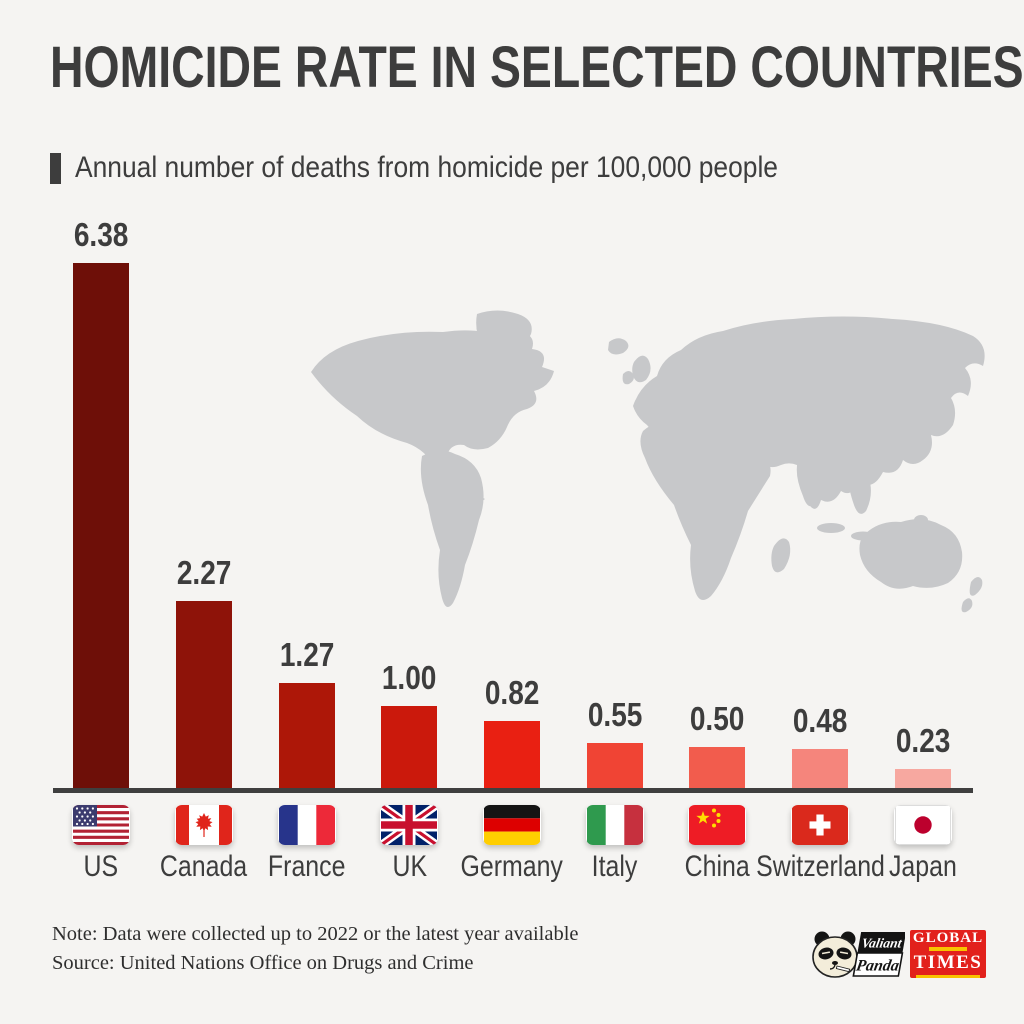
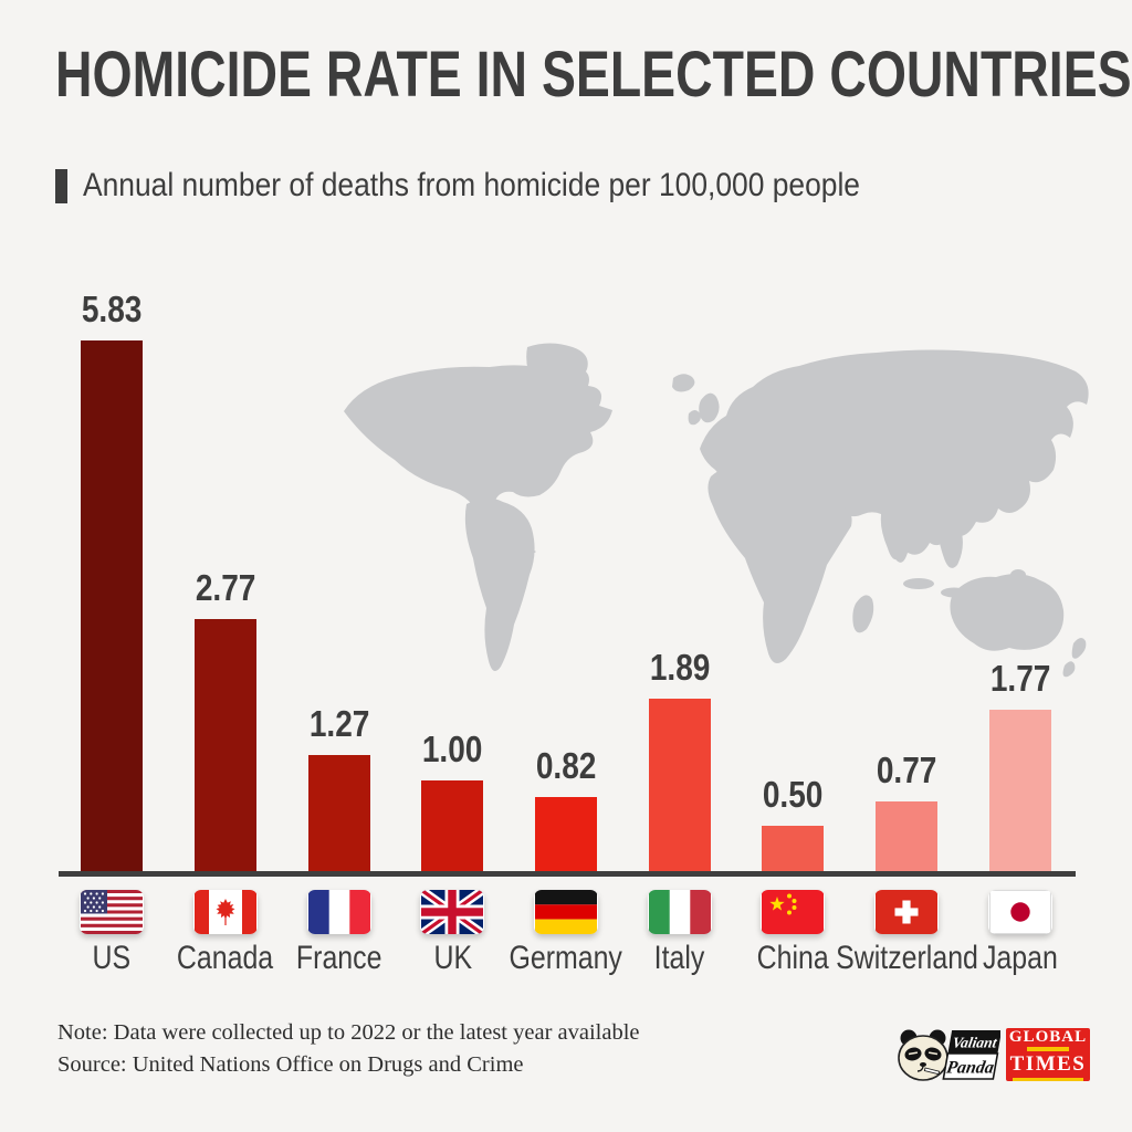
US: 6.38 -> 5.83
Canada: 2.27 -> 2.77
Italy: 0.55 -> 1.89
Switzerland: 0.48 -> 0.77
Japan: 0.23 -> 1.77
